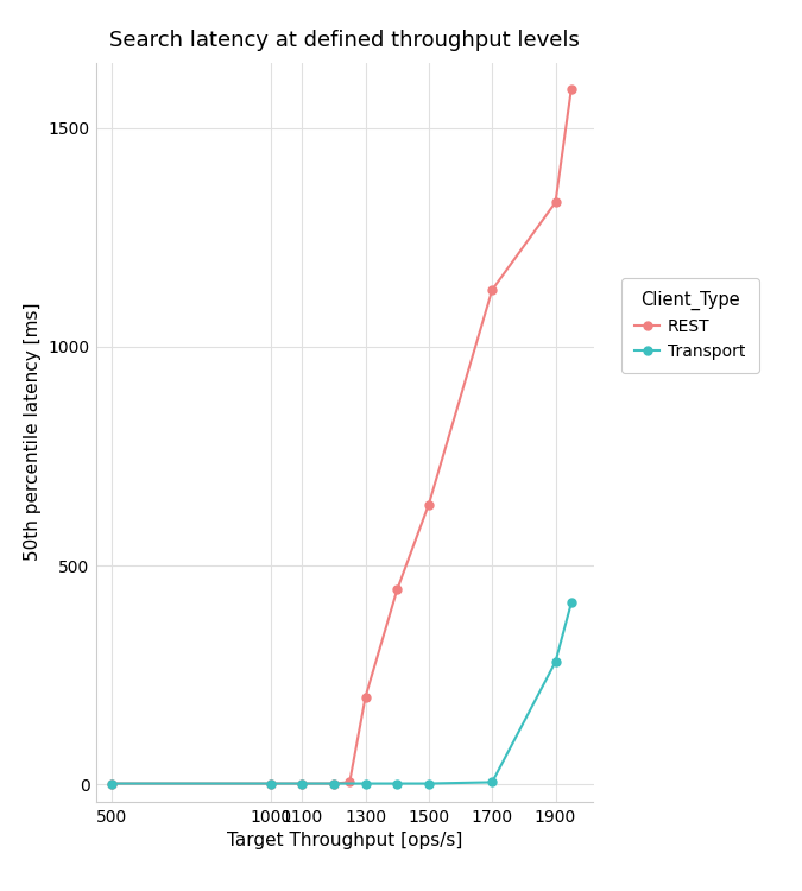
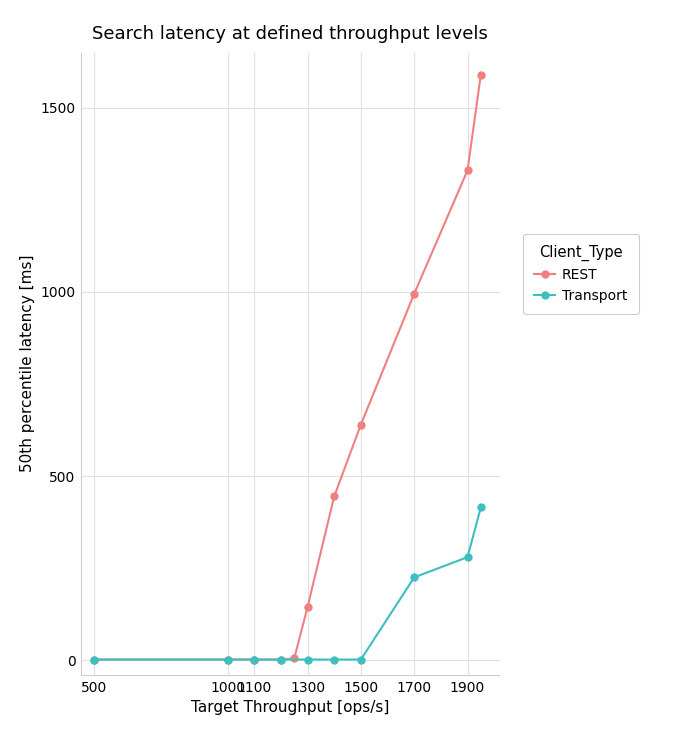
REST/1300: 200 -> 145
REST/1700: 1130 -> 995
Transport/1700: 5 -> 225
